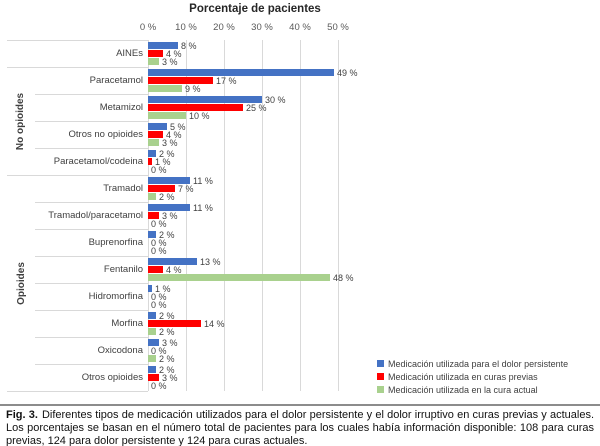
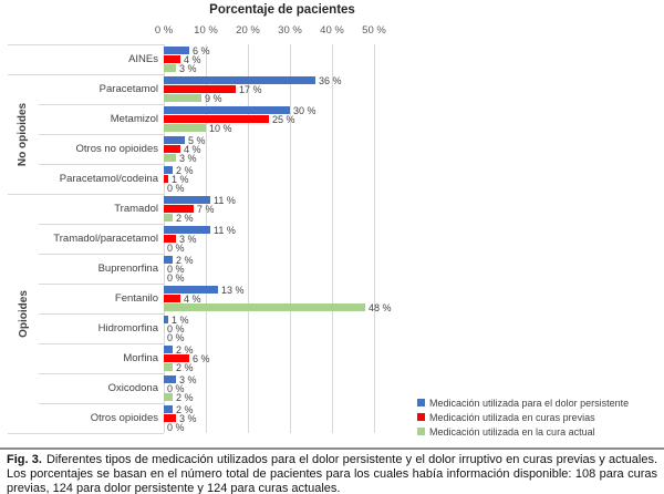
Medicación utilizada para el dolor persistente/AINEs: 8 -> 6
Medicación utilizada para el dolor persistente/Paracetamol: 49 -> 36
Medicación utilizada en curas previas/Morfina: 14 -> 6
